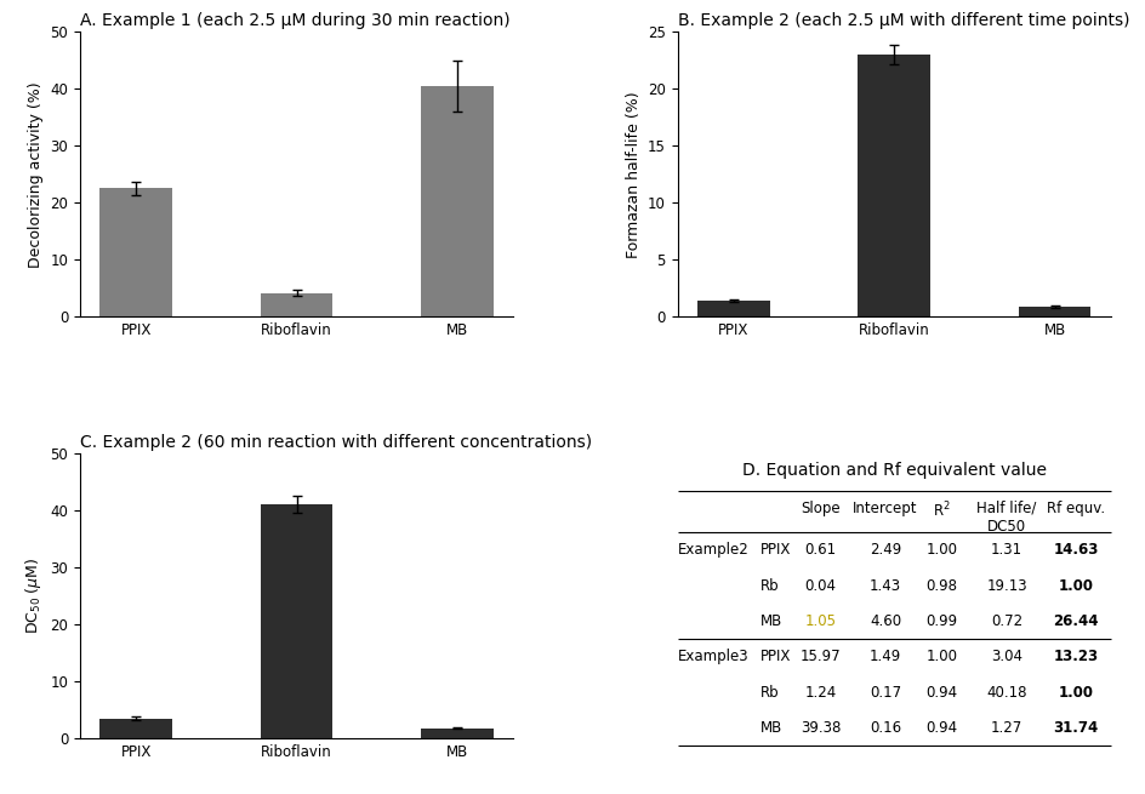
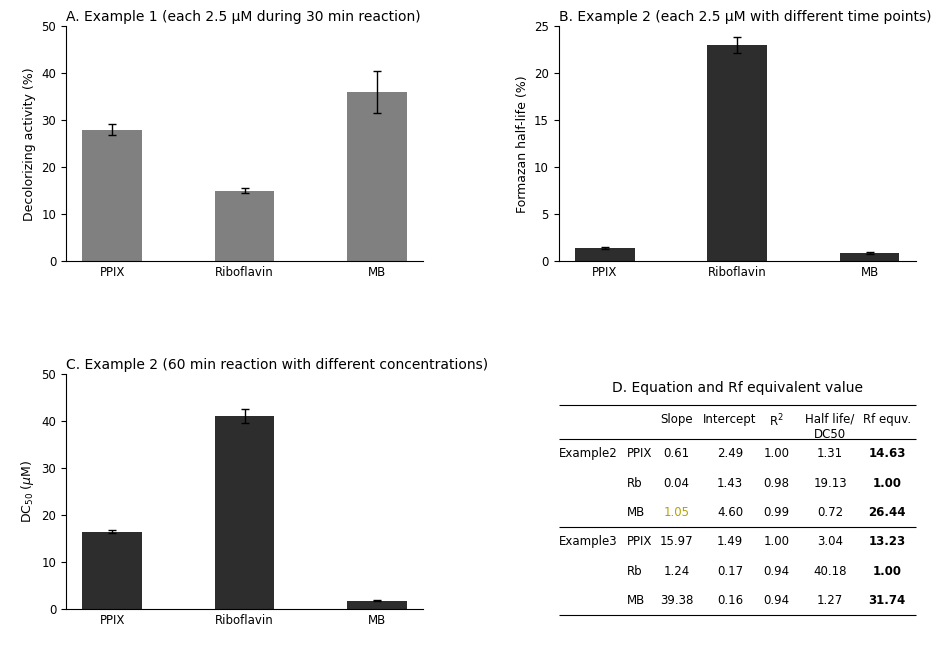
A. Example 1 (each 2.5 μM during 30 min reaction)/PPIX: 22.5 -> 28.0
A. Example 1 (each 2.5 μM during 30 min reaction)/Riboflavin: 4.2 -> 15.0
A. Example 1 (each 2.5 μM during 30 min reaction)/MB: 40.5 -> 36.0
C. Example 2 (60 min reaction with different concentrations)/PPIX: 3.5 -> 16.5
